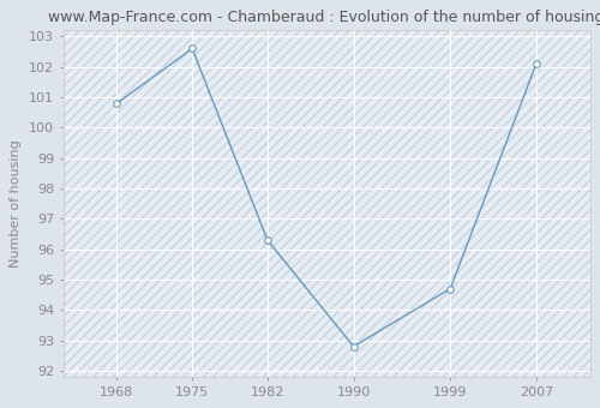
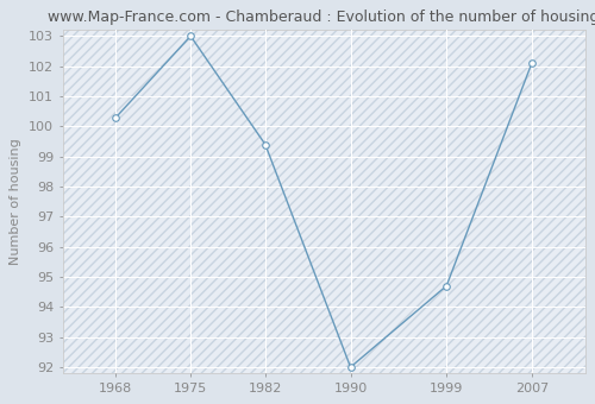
1968: 100.8 -> 100.3
1975: 102.6 -> 103.0
1982: 96.3 -> 99.4
1990: 92.8 -> 92.0
